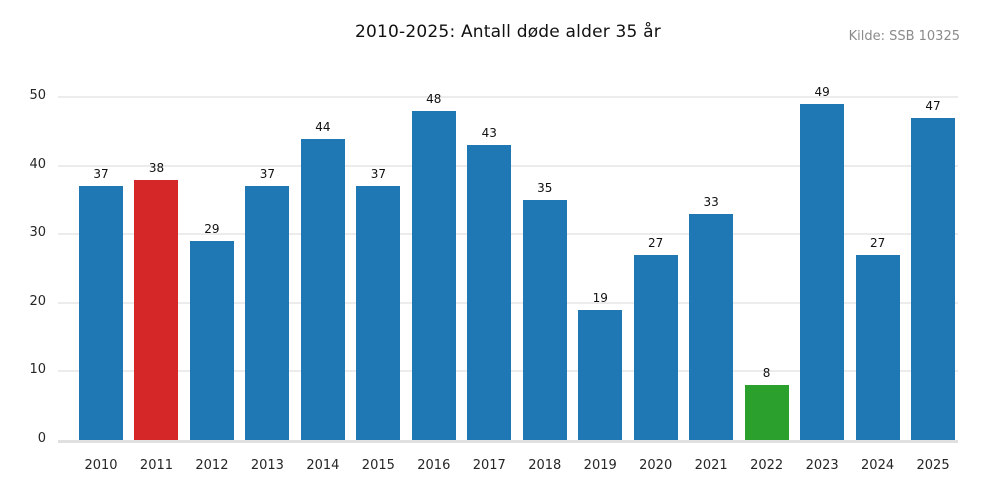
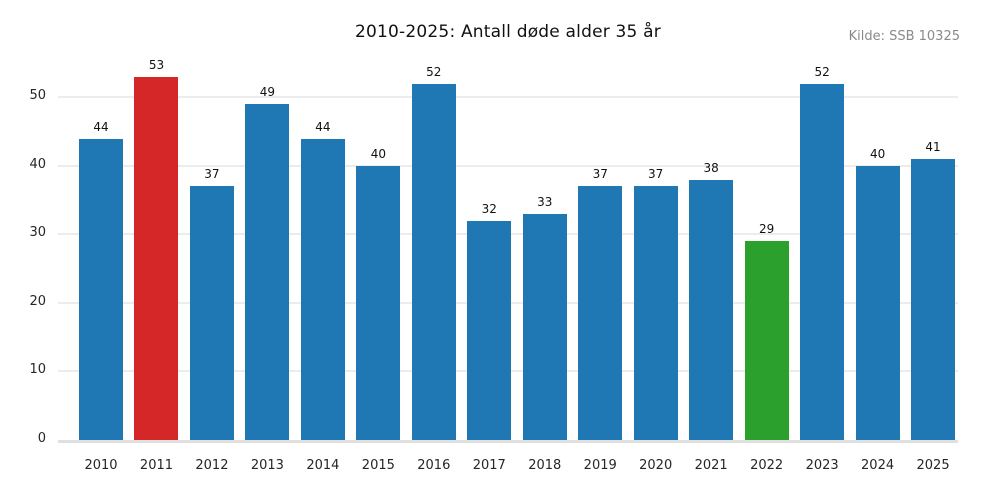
2010: 37 -> 44
2011: 38 -> 53
2012: 29 -> 37
2013: 37 -> 49
2015: 37 -> 40
2016: 48 -> 52
2017: 43 -> 32
2018: 35 -> 33
2019: 19 -> 37
2020: 27 -> 37
2021: 33 -> 38
2022: 8 -> 29
2023: 49 -> 52
2024: 27 -> 40
2025: 47 -> 41
